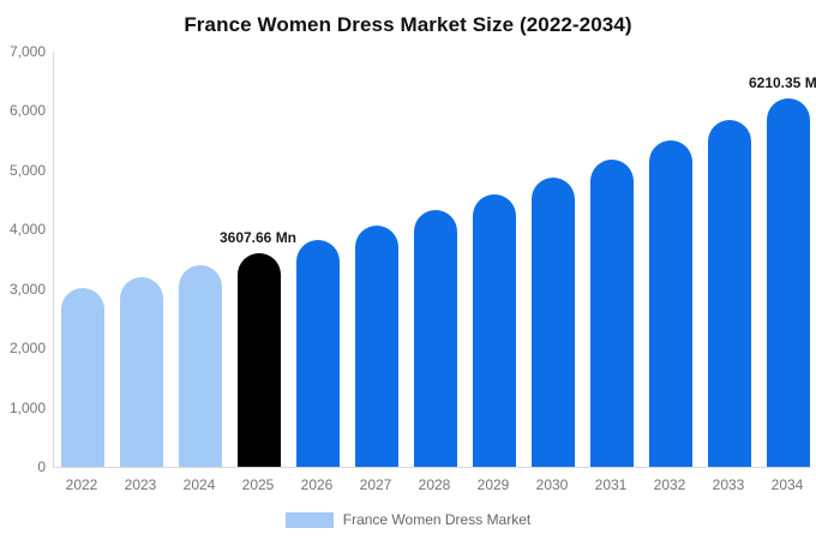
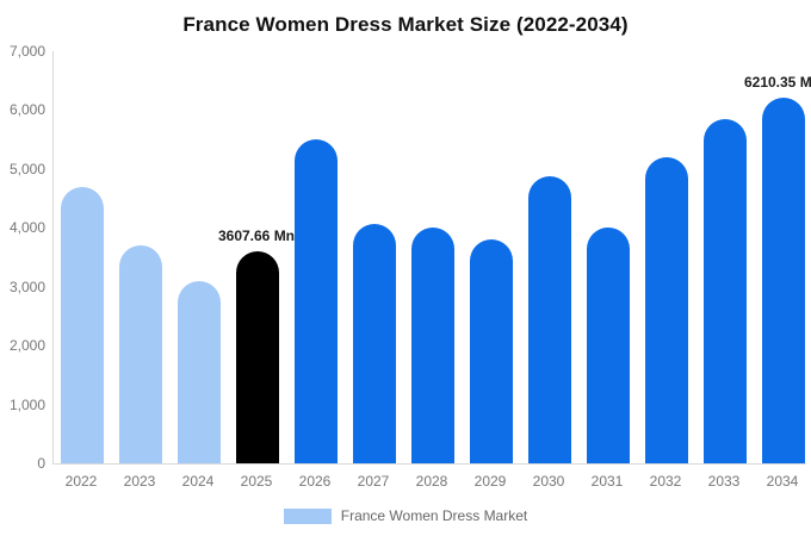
2022: 3000 -> 4700
2023: 3200 -> 3700
2024: 3400 -> 3100
2026: 3800 -> 5500
2028: 4300 -> 4000
2029: 4600 -> 3800
2031: 5200 -> 4000
2032: 5500 -> 5200
